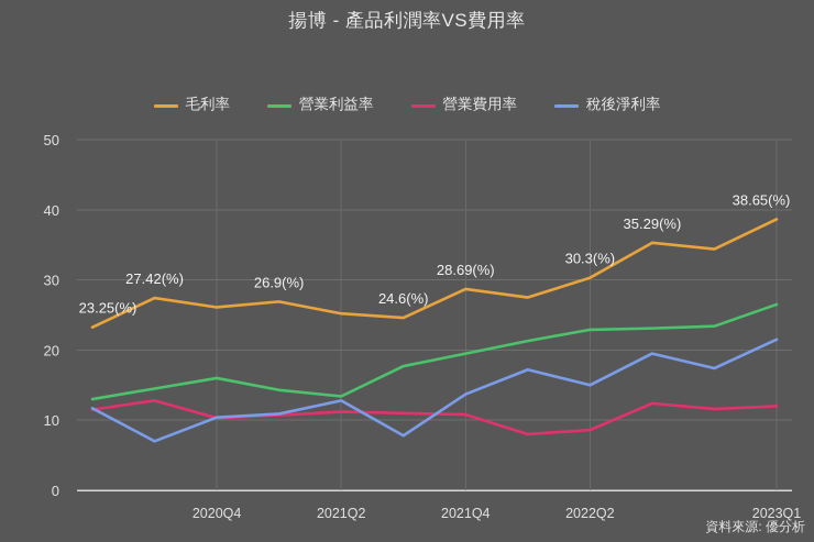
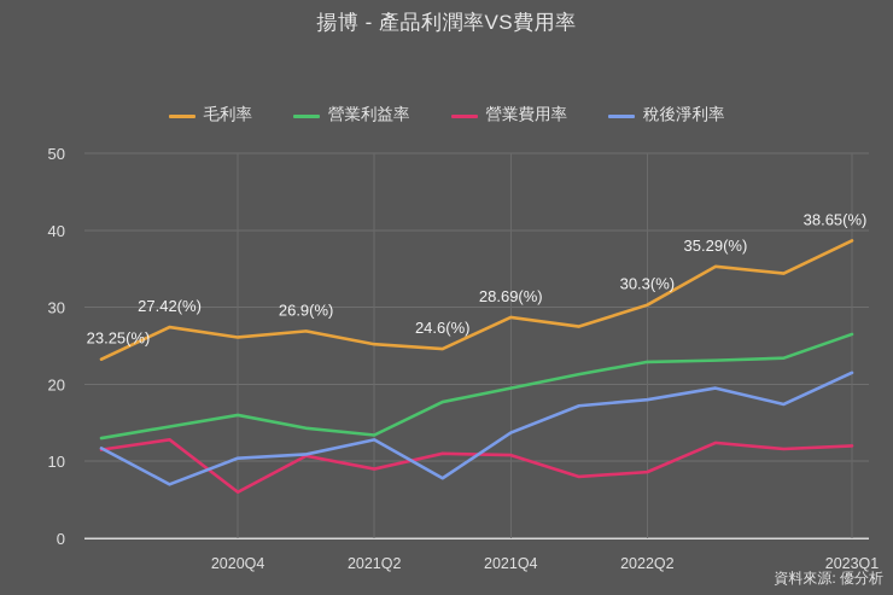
營業費用率/2020Q4: 10 -> 6
營業費用率/2021Q2: 11 -> 9
稅後淨利率/2022Q2: 15 -> 18
